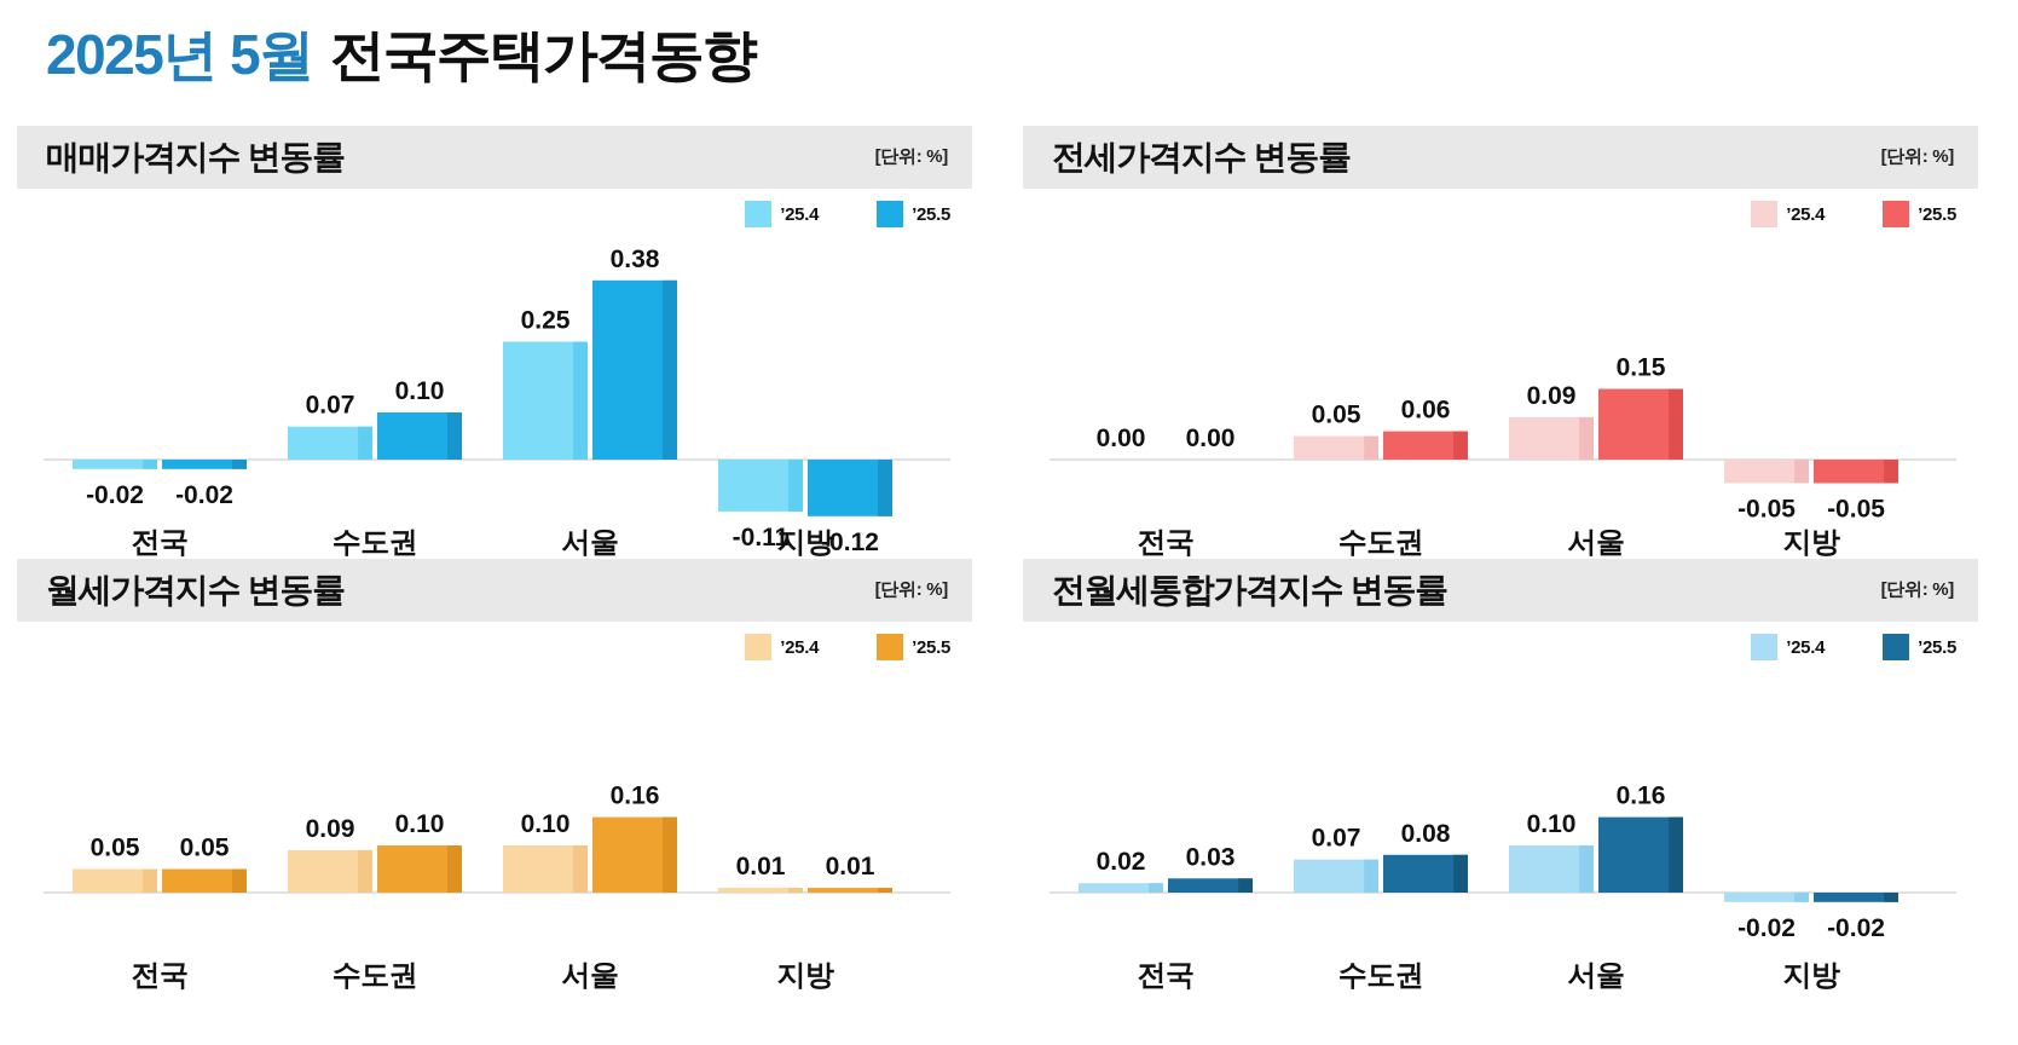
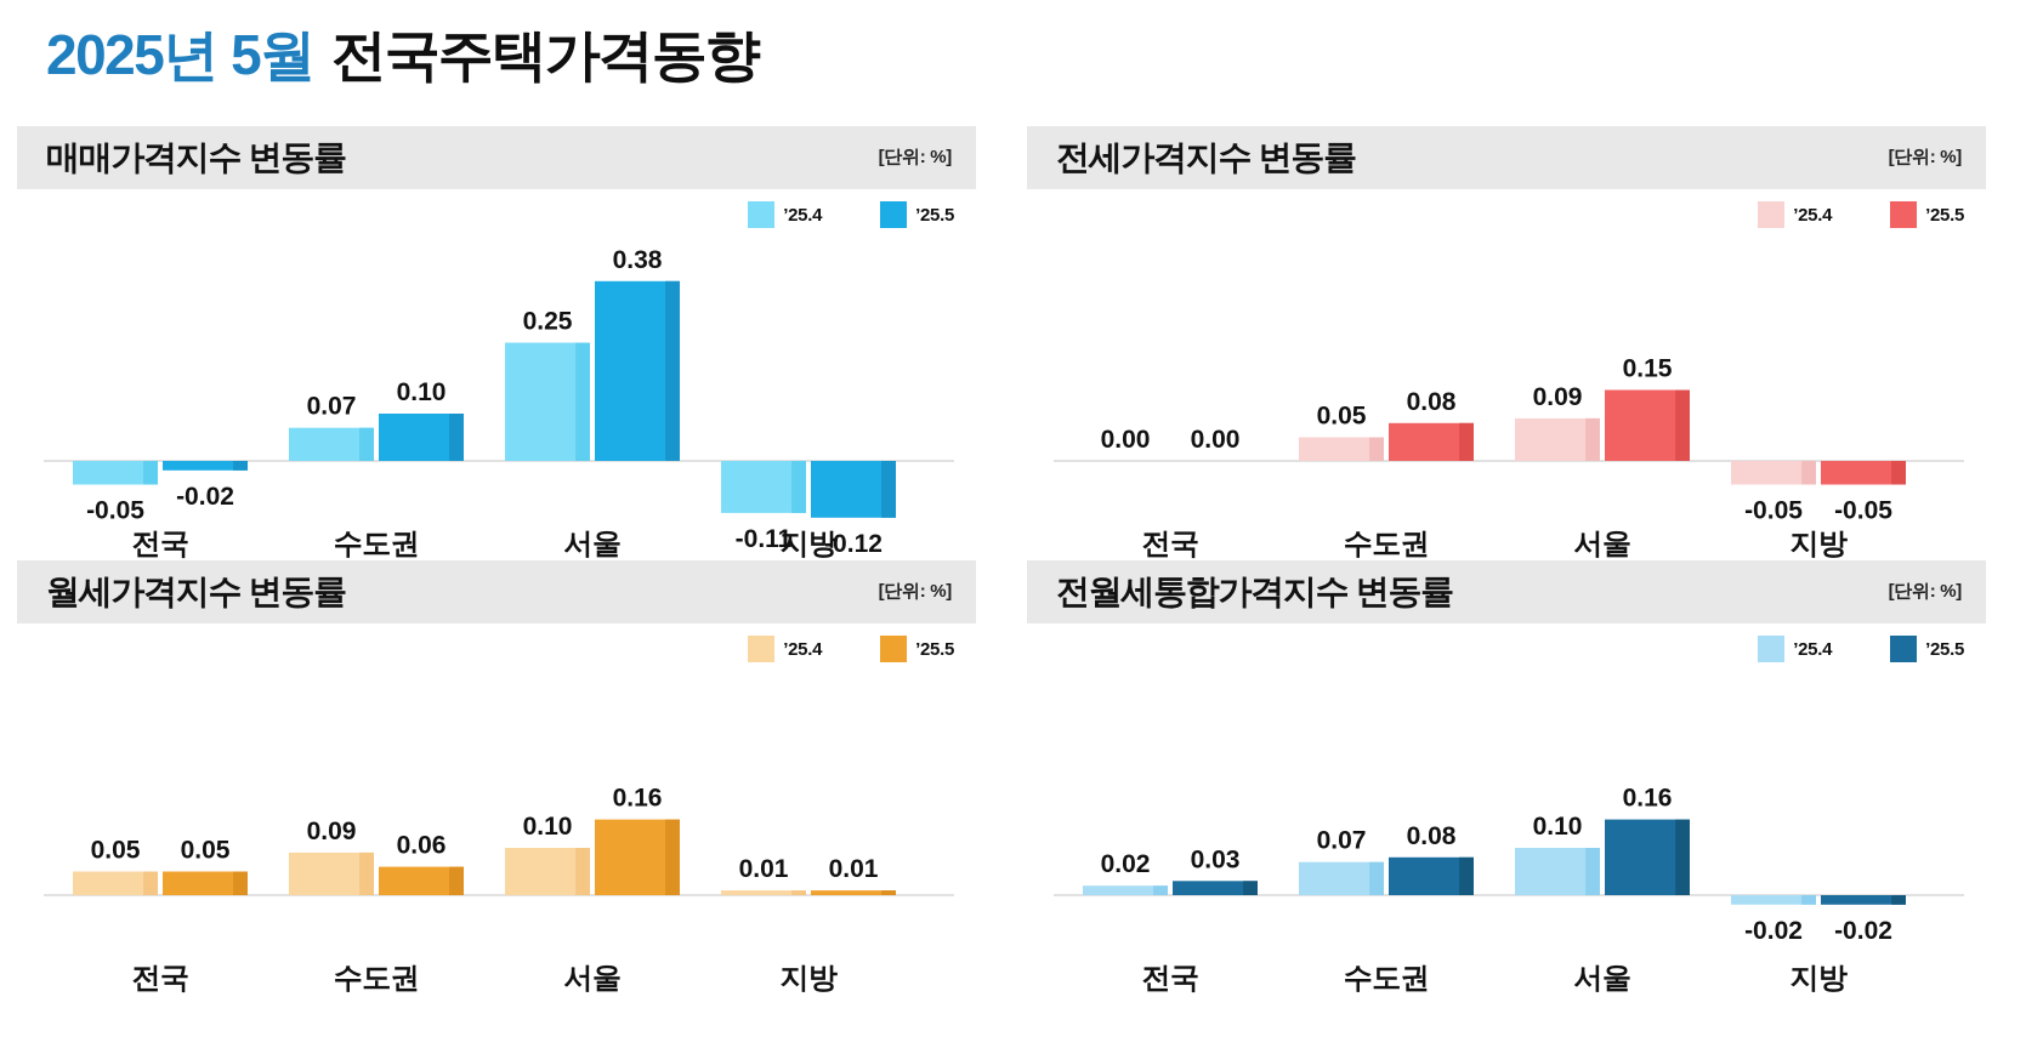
매매가격지수 변동률/’25.4/전국: -0.02 -> -0.05
전세가격지수 변동률/’25.5/수도권: 0.06 -> 0.08
월세가격지수 변동률/’25.5/수도권: 0.10 -> 0.06
